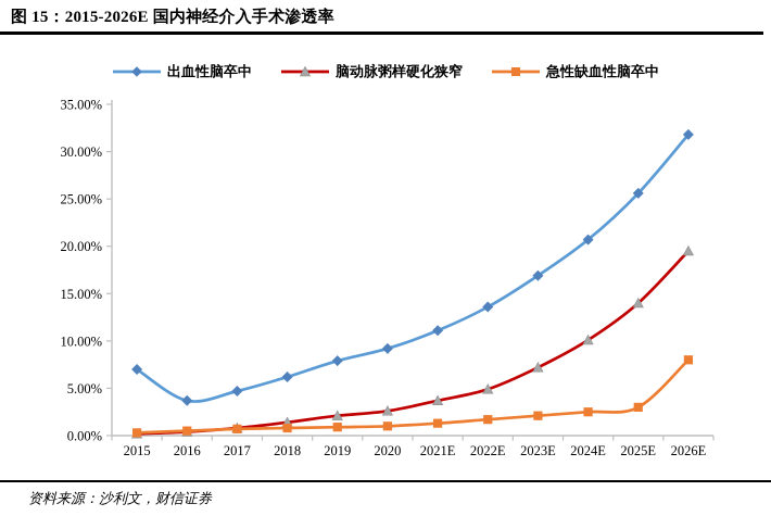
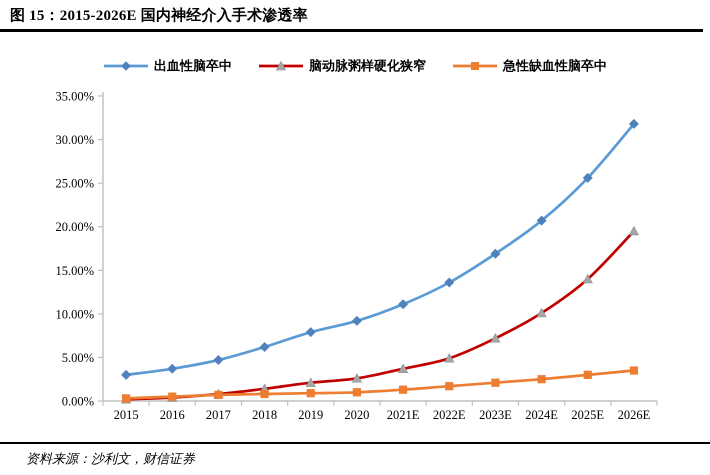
出血性脑卒中/2015: 7% -> 3%
急性缺血性脑卒中/2026E: 8% -> 4%
